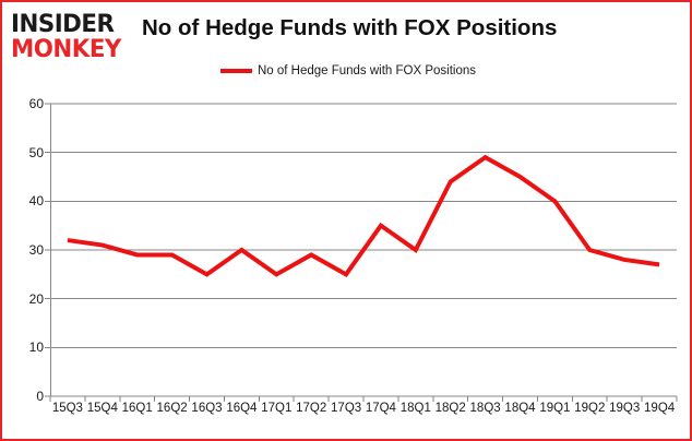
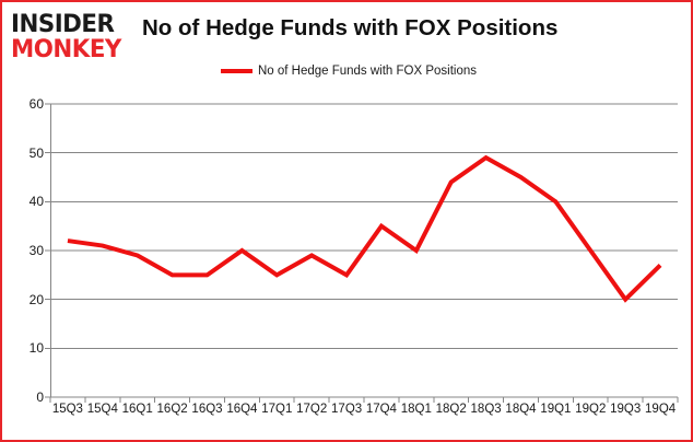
16Q2: 29 -> 25
19Q3: 28 -> 20
